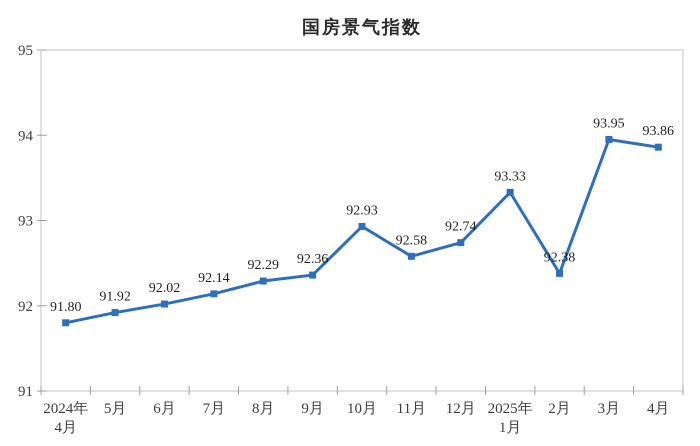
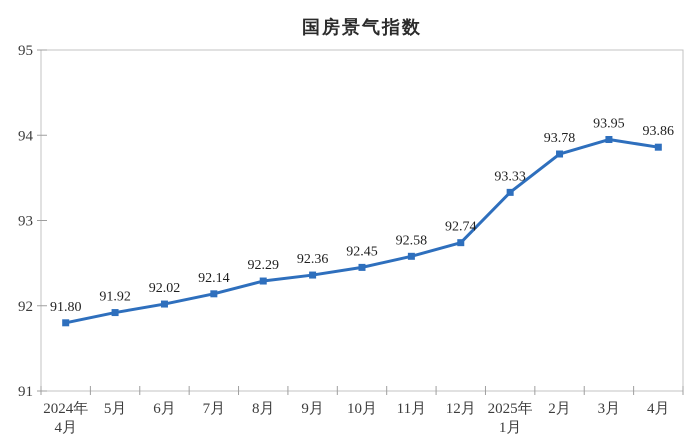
10月: 92.93 -> 92.45
2月: 92.38 -> 93.78
